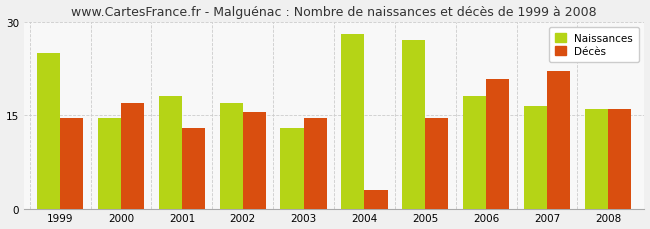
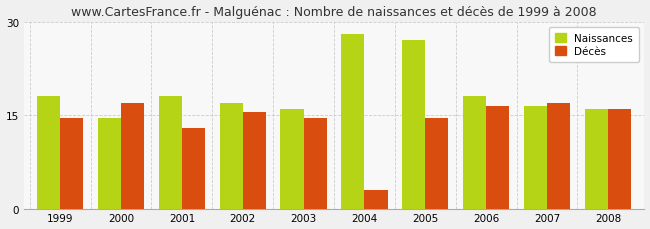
Naissances/1999: 25.0 -> 18.0
Naissances/2003: 13.0 -> 16.0
Décès/2006: 20.8 -> 16.5
Décès/2007: 22.0 -> 17.0
